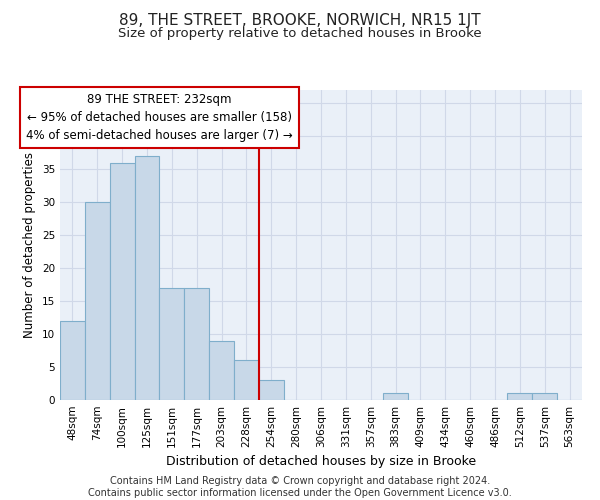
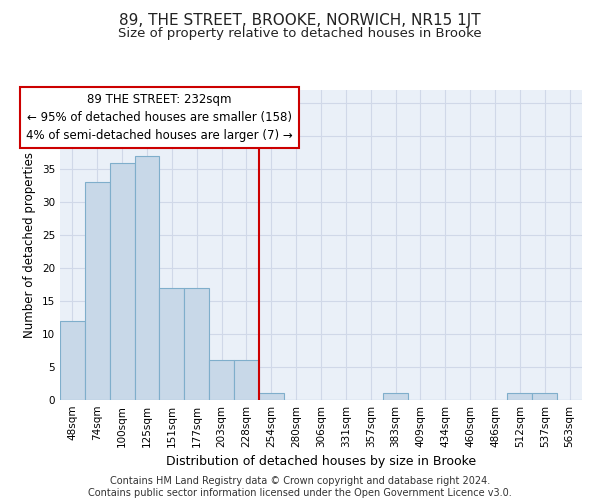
74sqm: 30 -> 33
203sqm: 9 -> 6
254sqm: 3 -> 1
